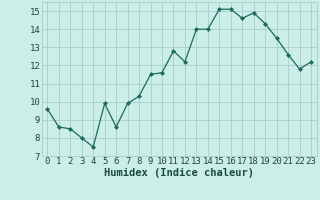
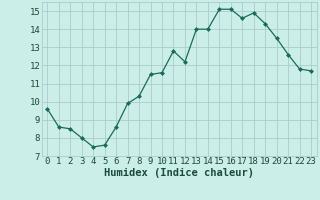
5: 9.9 -> 7.6
23: 12.2 -> 11.7
